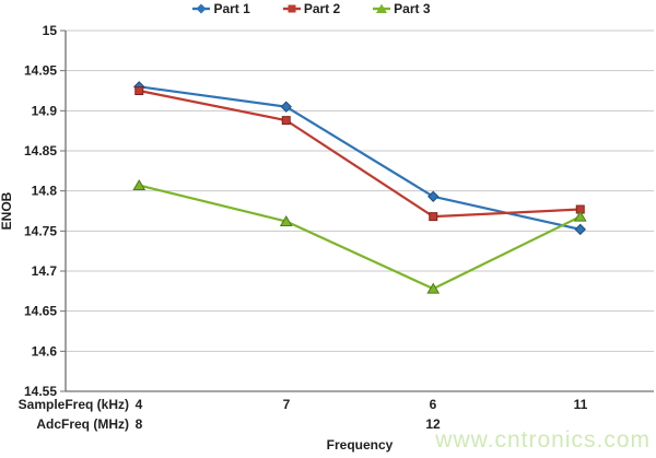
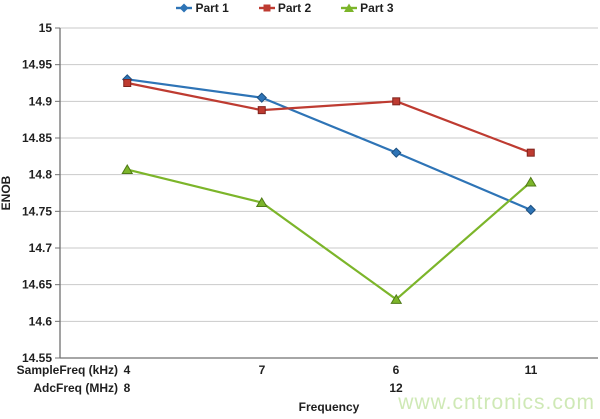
Part 1/6: 14.79 -> 14.83
Part 2/6: 14.77 -> 14.90
Part 3/6: 14.68 -> 14.63
Part 2/11: 14.78 -> 14.83
Part 3/11: 14.77 -> 14.79
